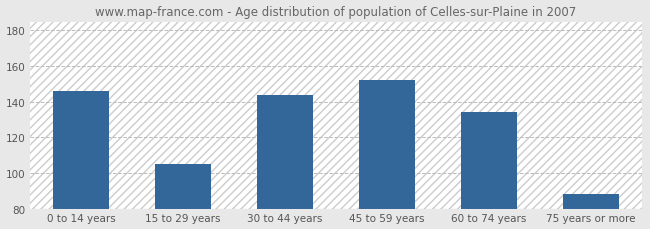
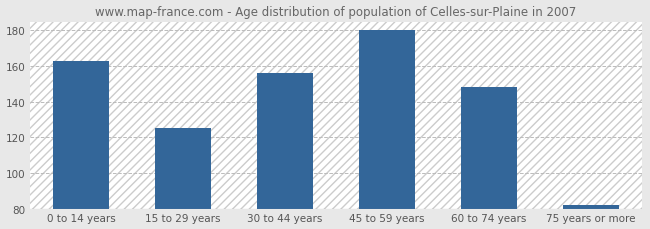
0 to 14 years: 146 -> 163
15 to 29 years: 105 -> 125
30 to 44 years: 144 -> 156
45 to 59 years: 152 -> 180
60 to 74 years: 134 -> 148
75 years or more: 88 -> 82
